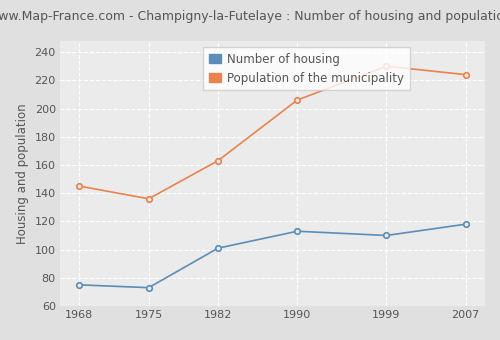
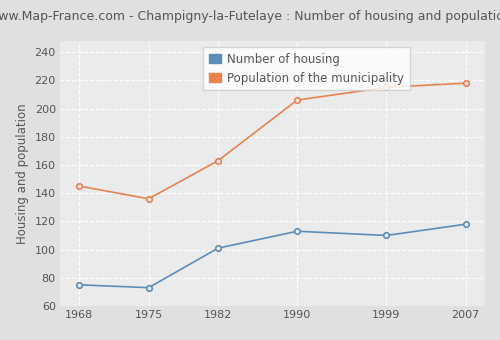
Population of the municipality/1999: 230 -> 215
Population of the municipality/2007: 224 -> 218
